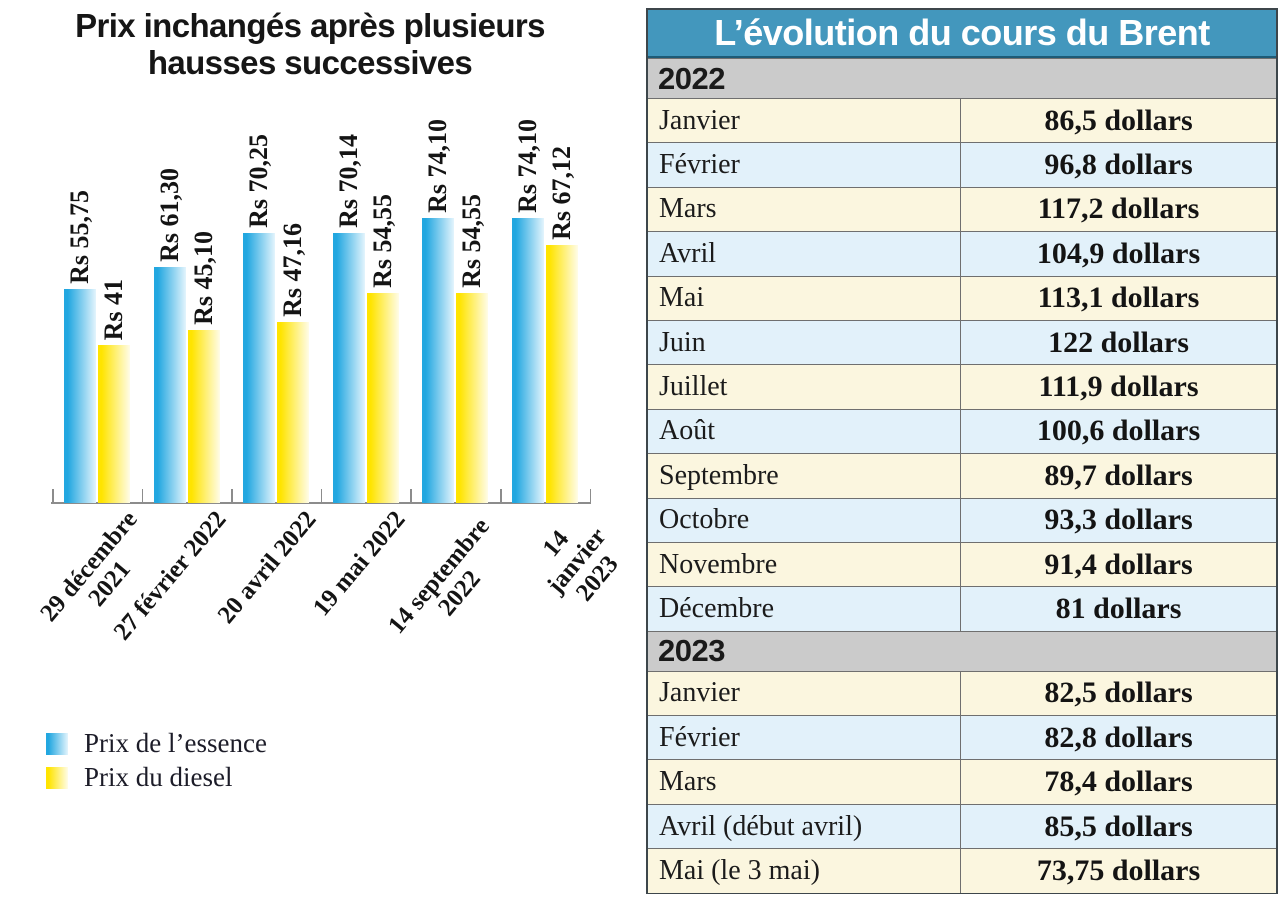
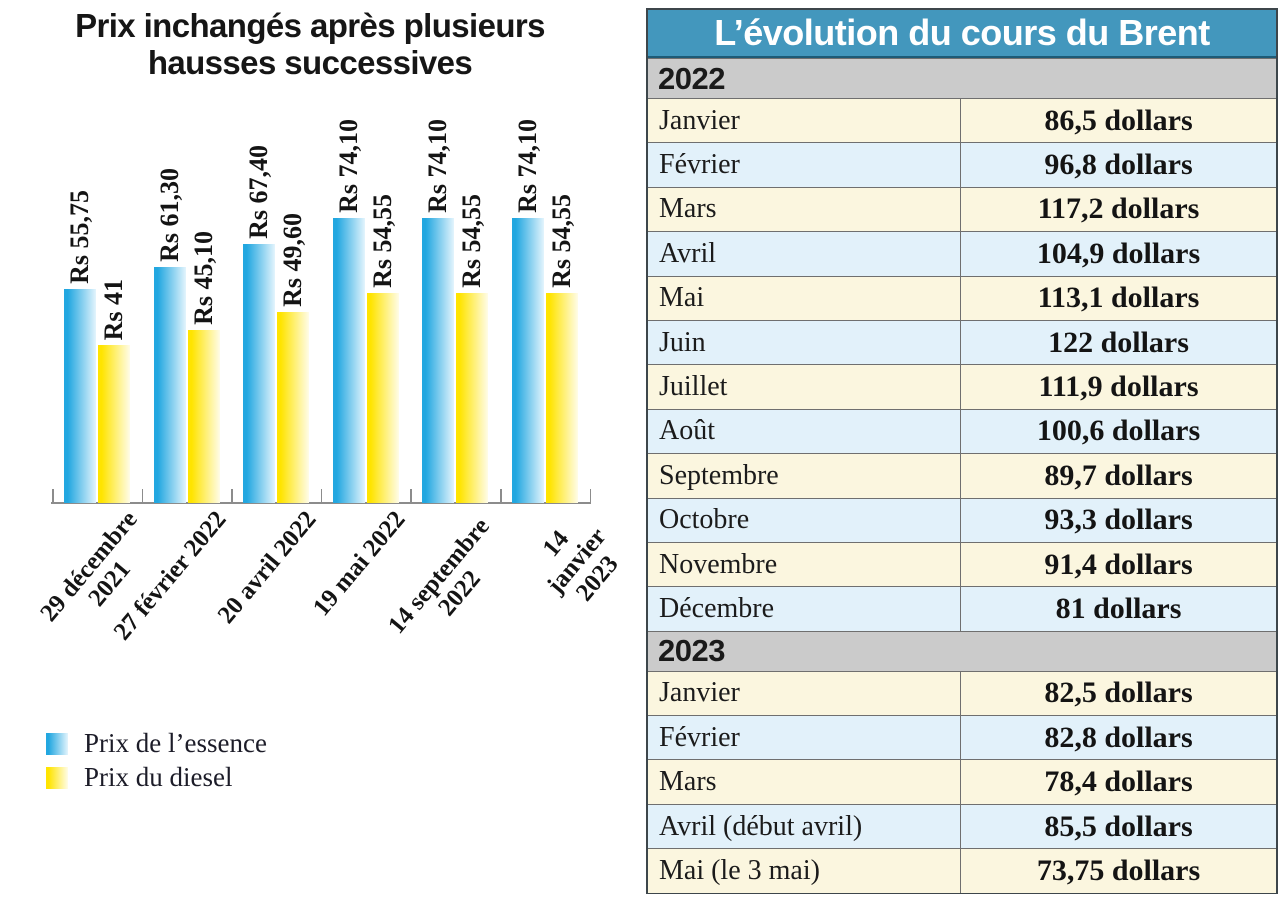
Prix de l’essence/20 avril 2022: 70,25 -> 67,40
Prix du diesel/20 avril 2022: 47,16 -> 49,60
Prix de l’essence/19 mai 2022: 70,14 -> 74,10
Prix du diesel/14 janvier 2023: 67,12 -> 54,55
